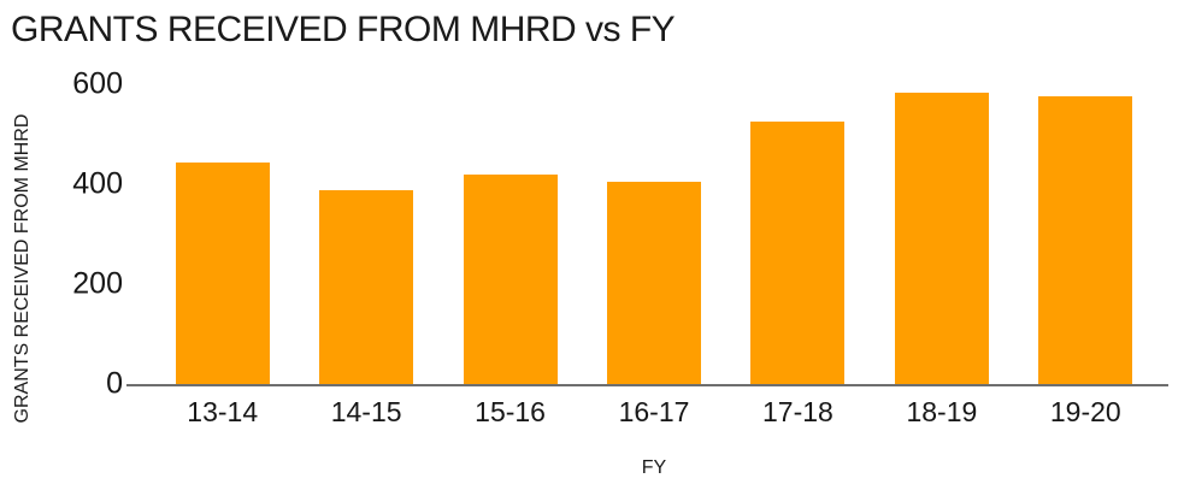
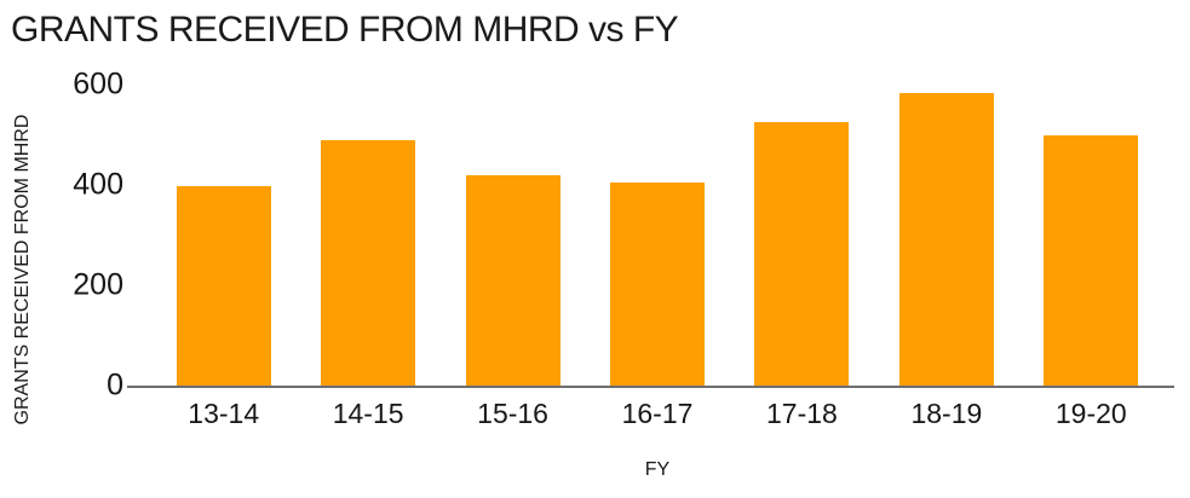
13-14: 440 -> 400
14-15: 390 -> 490
19-20: 580 -> 500
